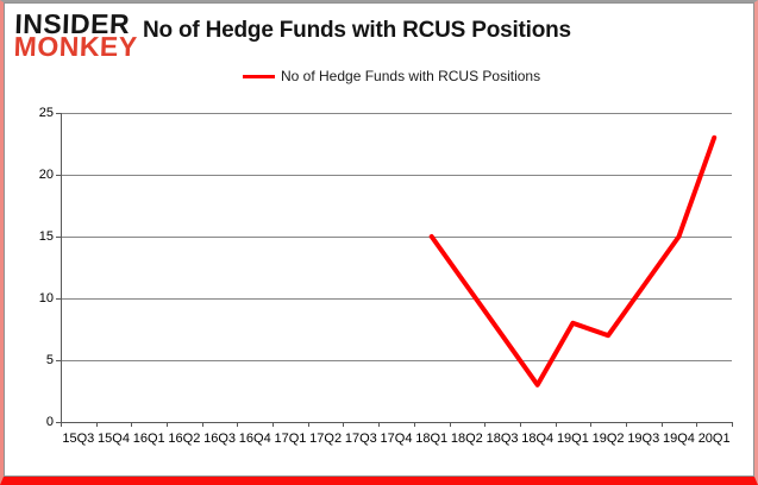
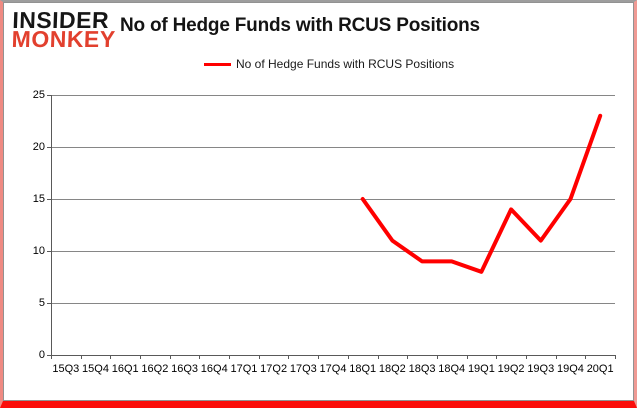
18Q3: 7 -> 9
18Q4: 3 -> 9
19Q2: 7 -> 14
